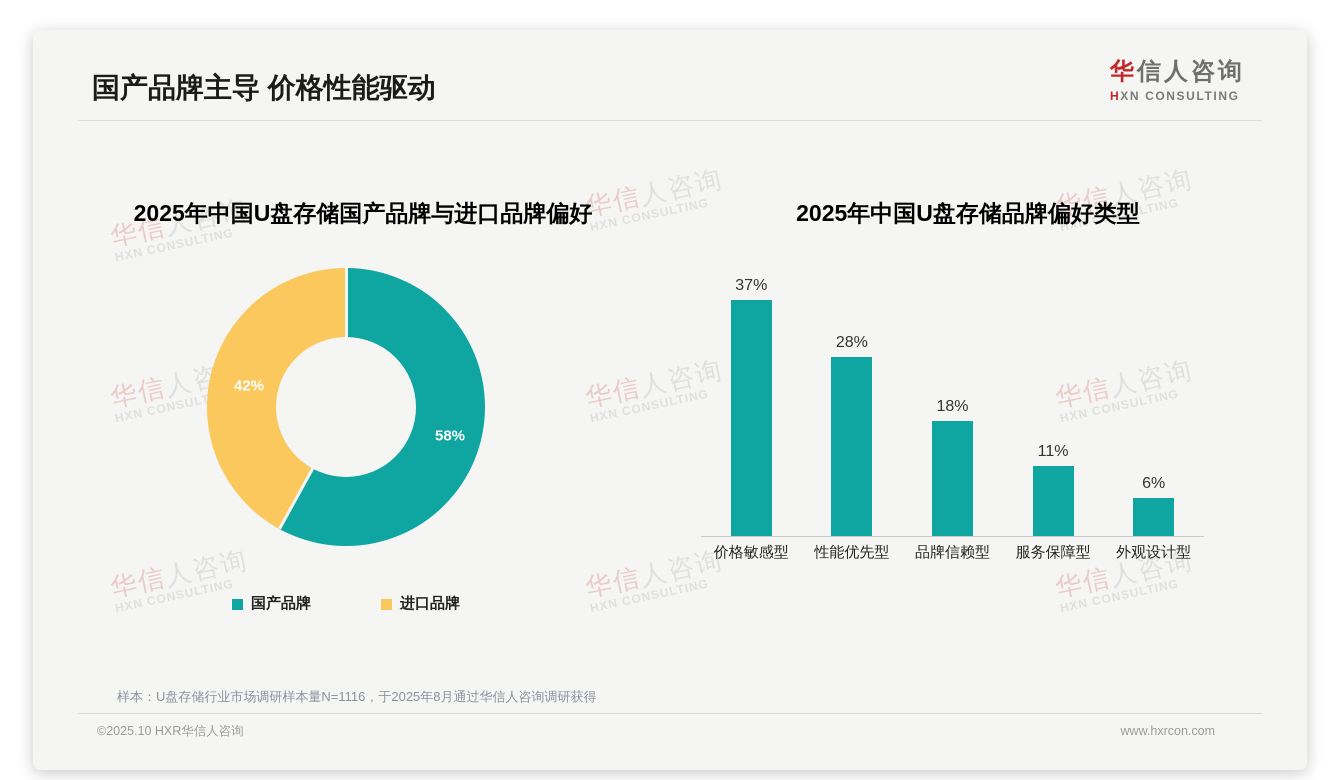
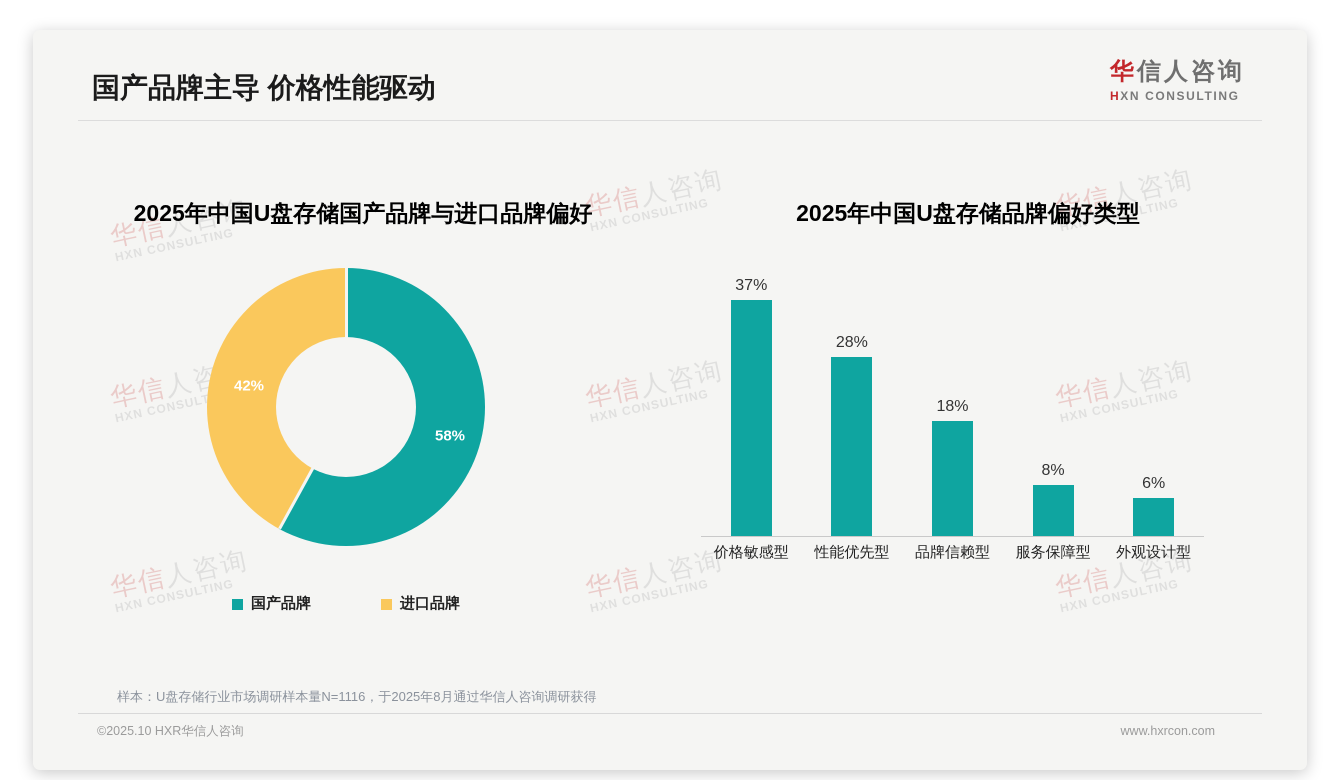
2025年中国U盘存储品牌偏好类型/服务保障型: 11% -> 8%
